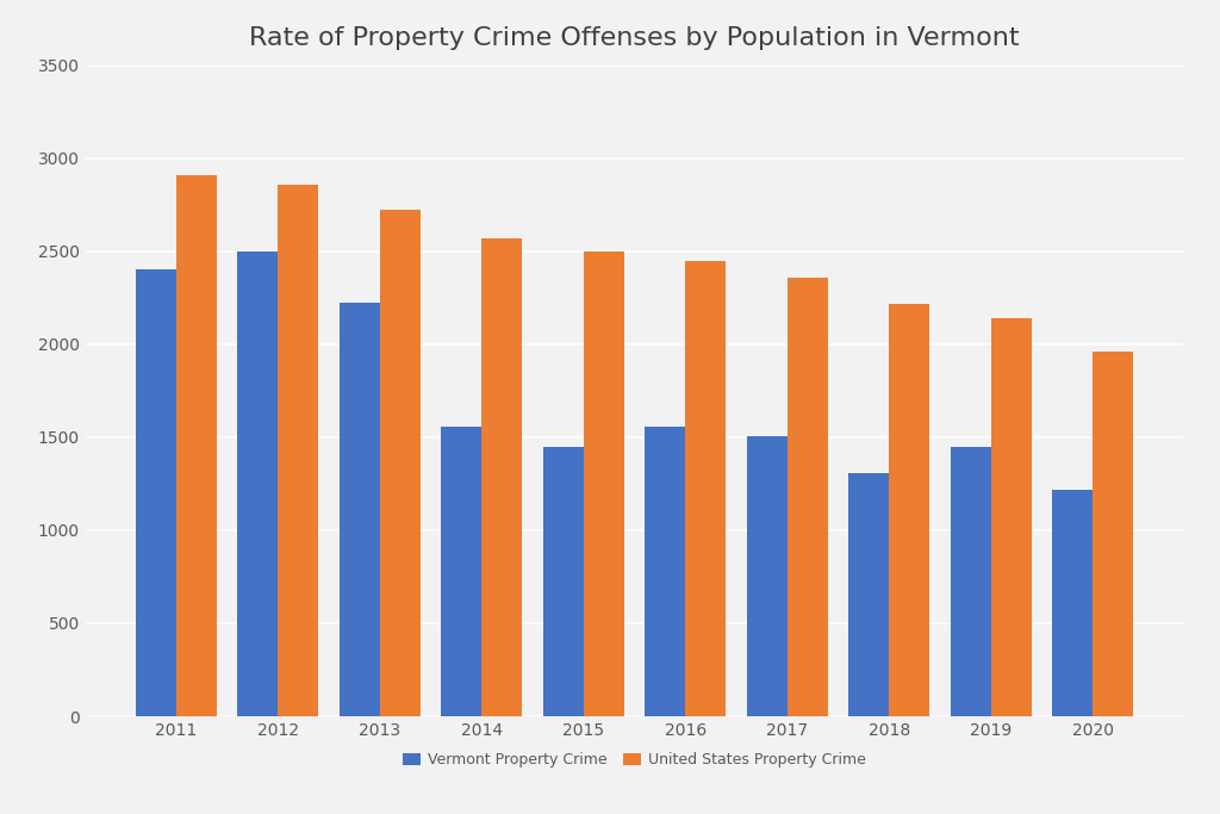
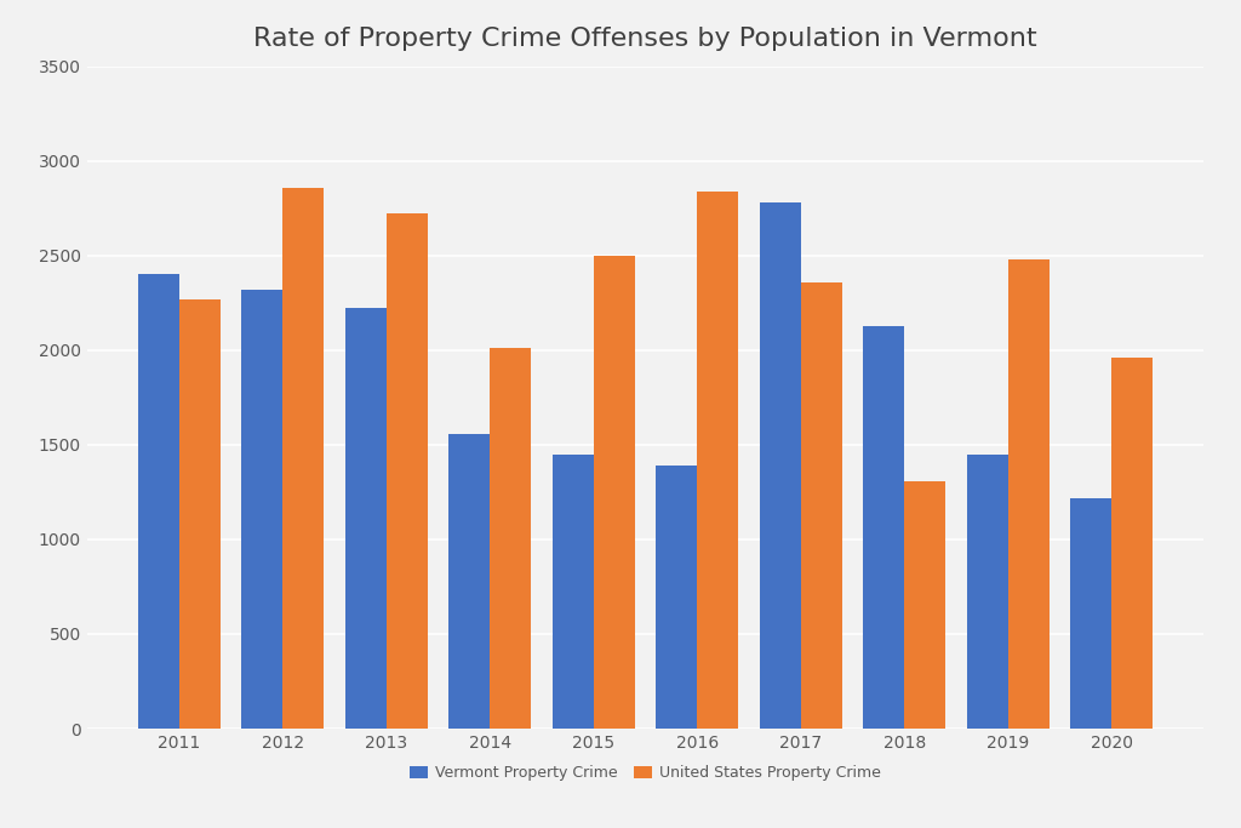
United States Property Crime/2011: 2910 -> 2270
Vermont Property Crime/2012: 2500 -> 2320
United States Property Crime/2014: 2570 -> 2010
Vermont Property Crime/2016: 1560 -> 1390
United States Property Crime/2016: 2450 -> 2840
Vermont Property Crime/2017: 1500 -> 2780
Vermont Property Crime/2018: 1300 -> 2130
United States Property Crime/2018: 2220 -> 1310
United States Property Crime/2019: 2140 -> 2480
